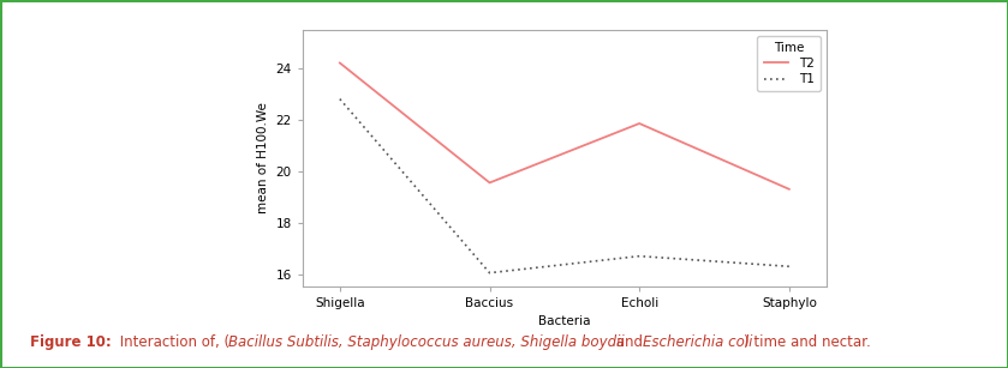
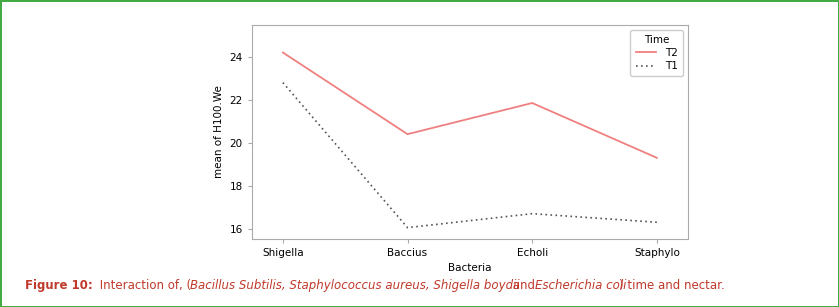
T2/Baccius: 19.55 -> 20.40
